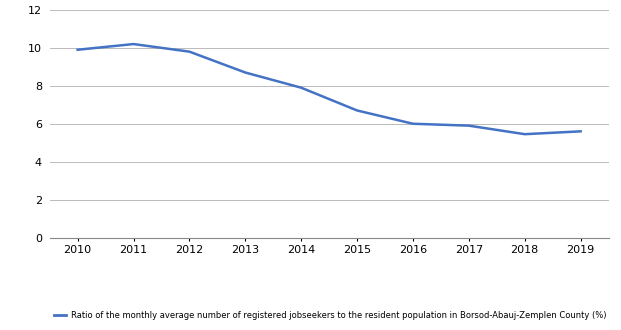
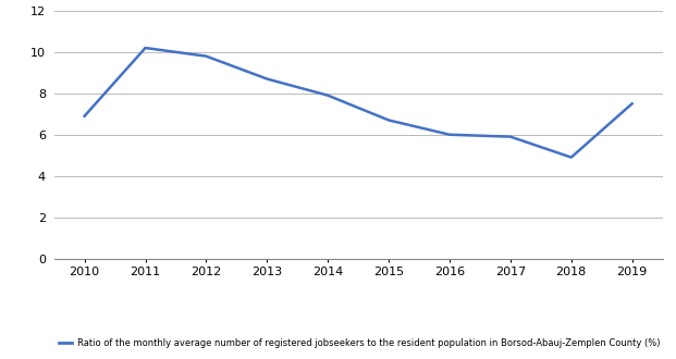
2010: 9.9 -> 6.9
2018: 5.5 -> 4.9
2019: 5.6 -> 7.5
